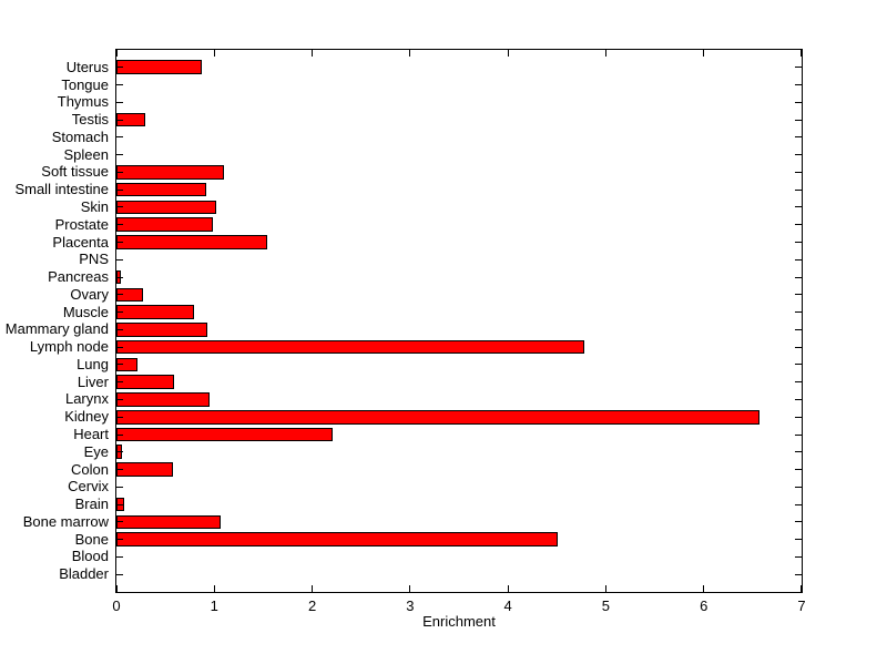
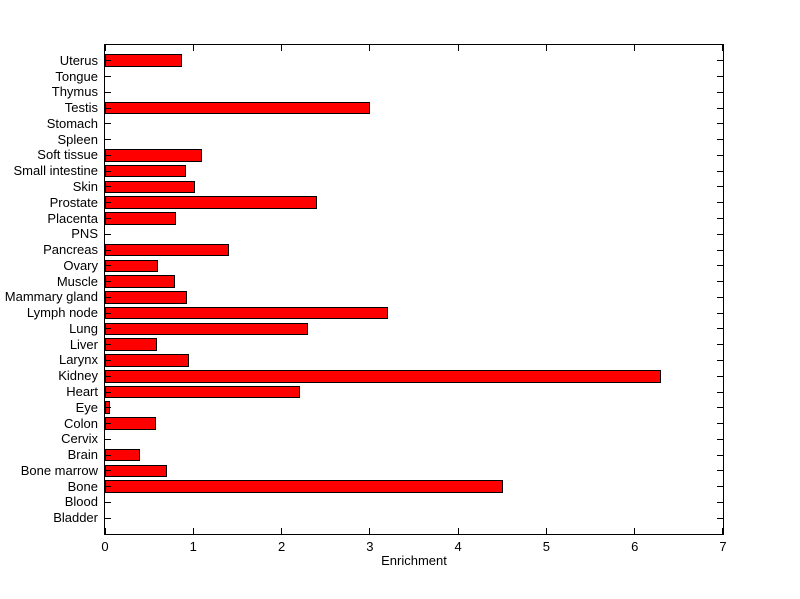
Testis: 0.3 -> 3.0
Prostate: 1.0 -> 2.4
Placenta: 1.5 -> 0.8
Pancreas: 0.1 -> 1.4
Ovary: 0.3 -> 0.6
Lymph node: 4.8 -> 3.2
Lung: 0.2 -> 2.3
Kidney: 6.6 -> 6.3
Brain: 0.1 -> 0.4
Bone marrow: 1.1 -> 0.7
